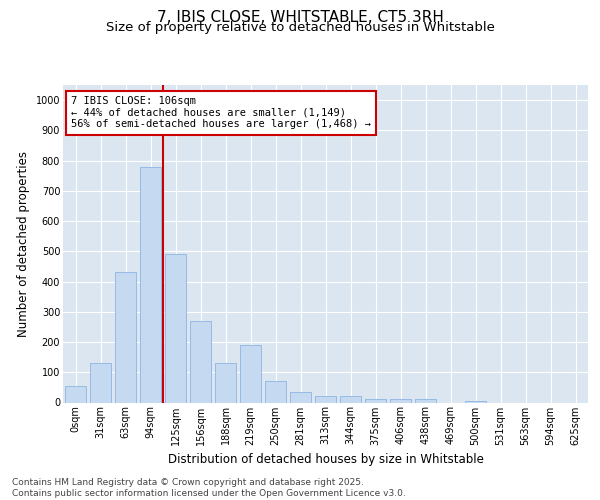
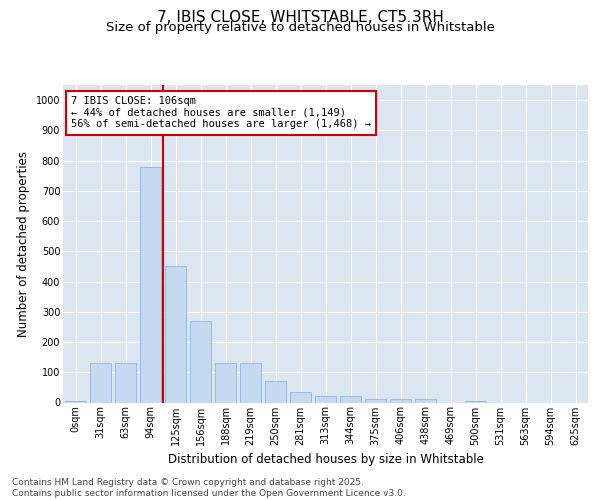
0sqm: 55 -> 5
63sqm: 430 -> 130
125sqm: 490 -> 450
219sqm: 190 -> 130
